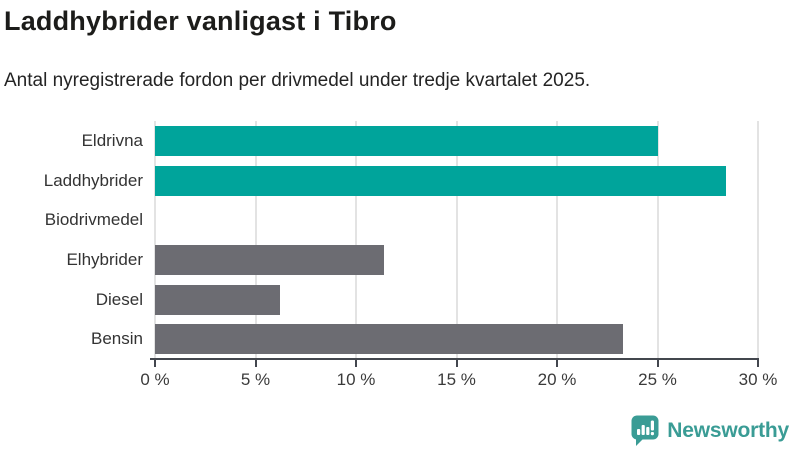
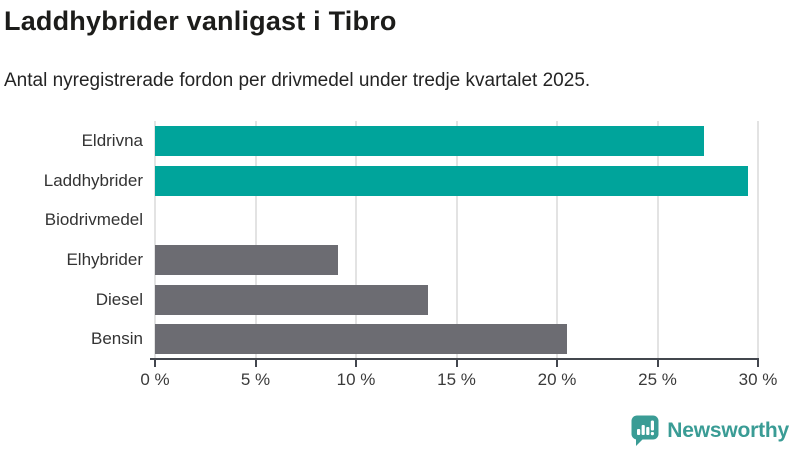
Eldrivna: 25.0% -> 27.3%
Laddhybrider: 28.4% -> 29.5%
Elhybrider: 11.4% -> 9.1%
Diesel: 6.2% -> 13.6%
Bensin: 23.3% -> 20.5%
